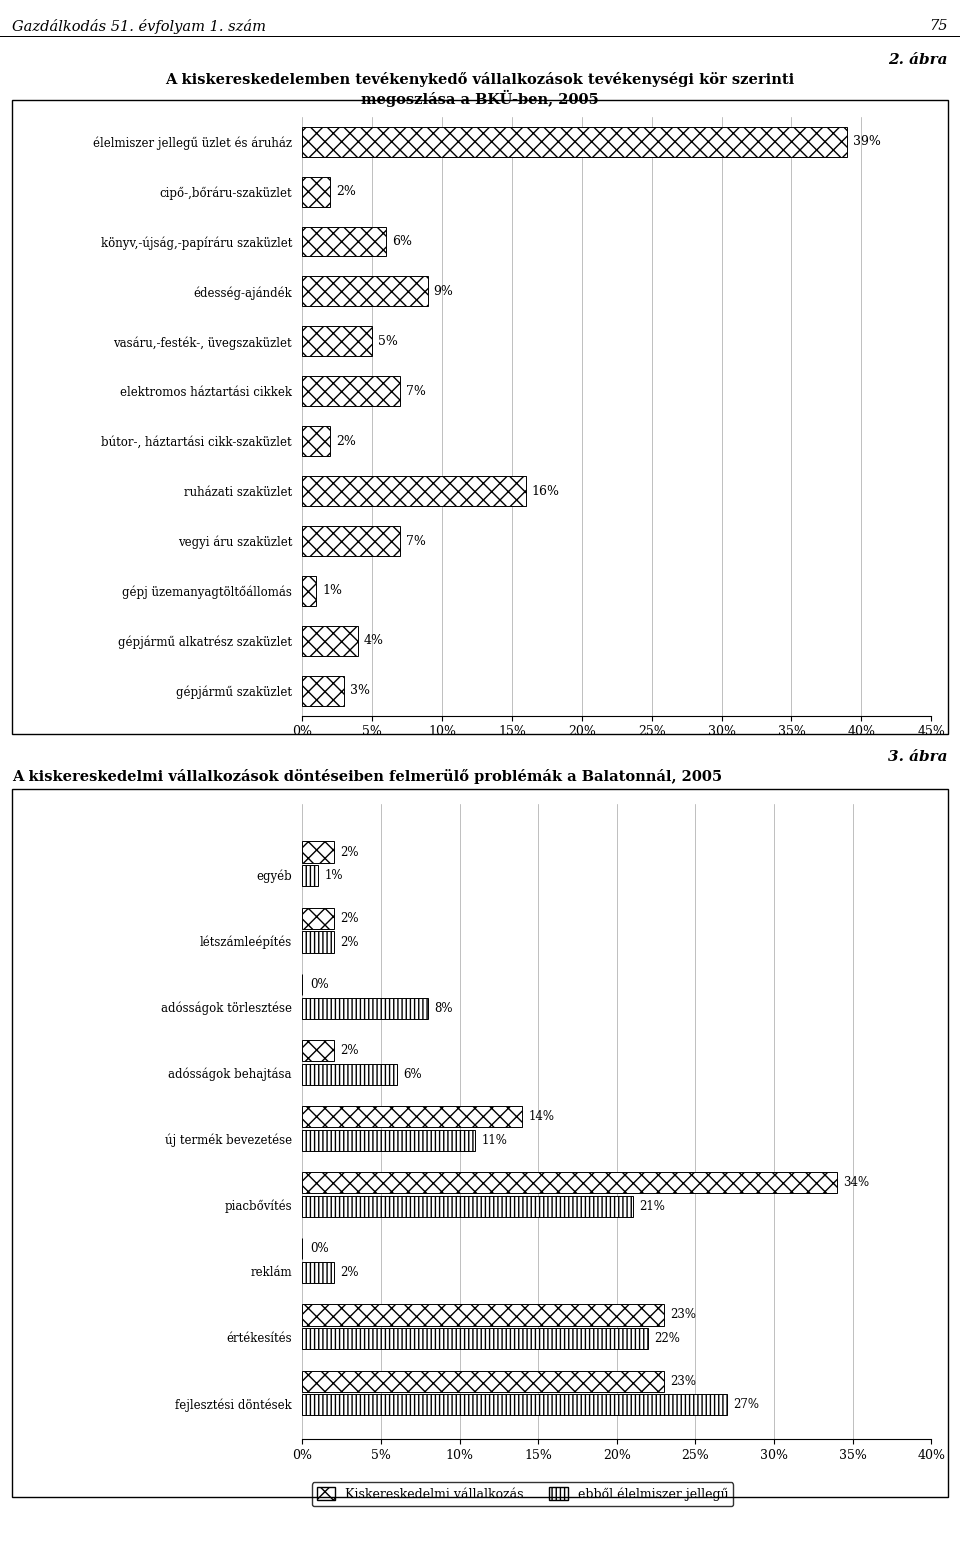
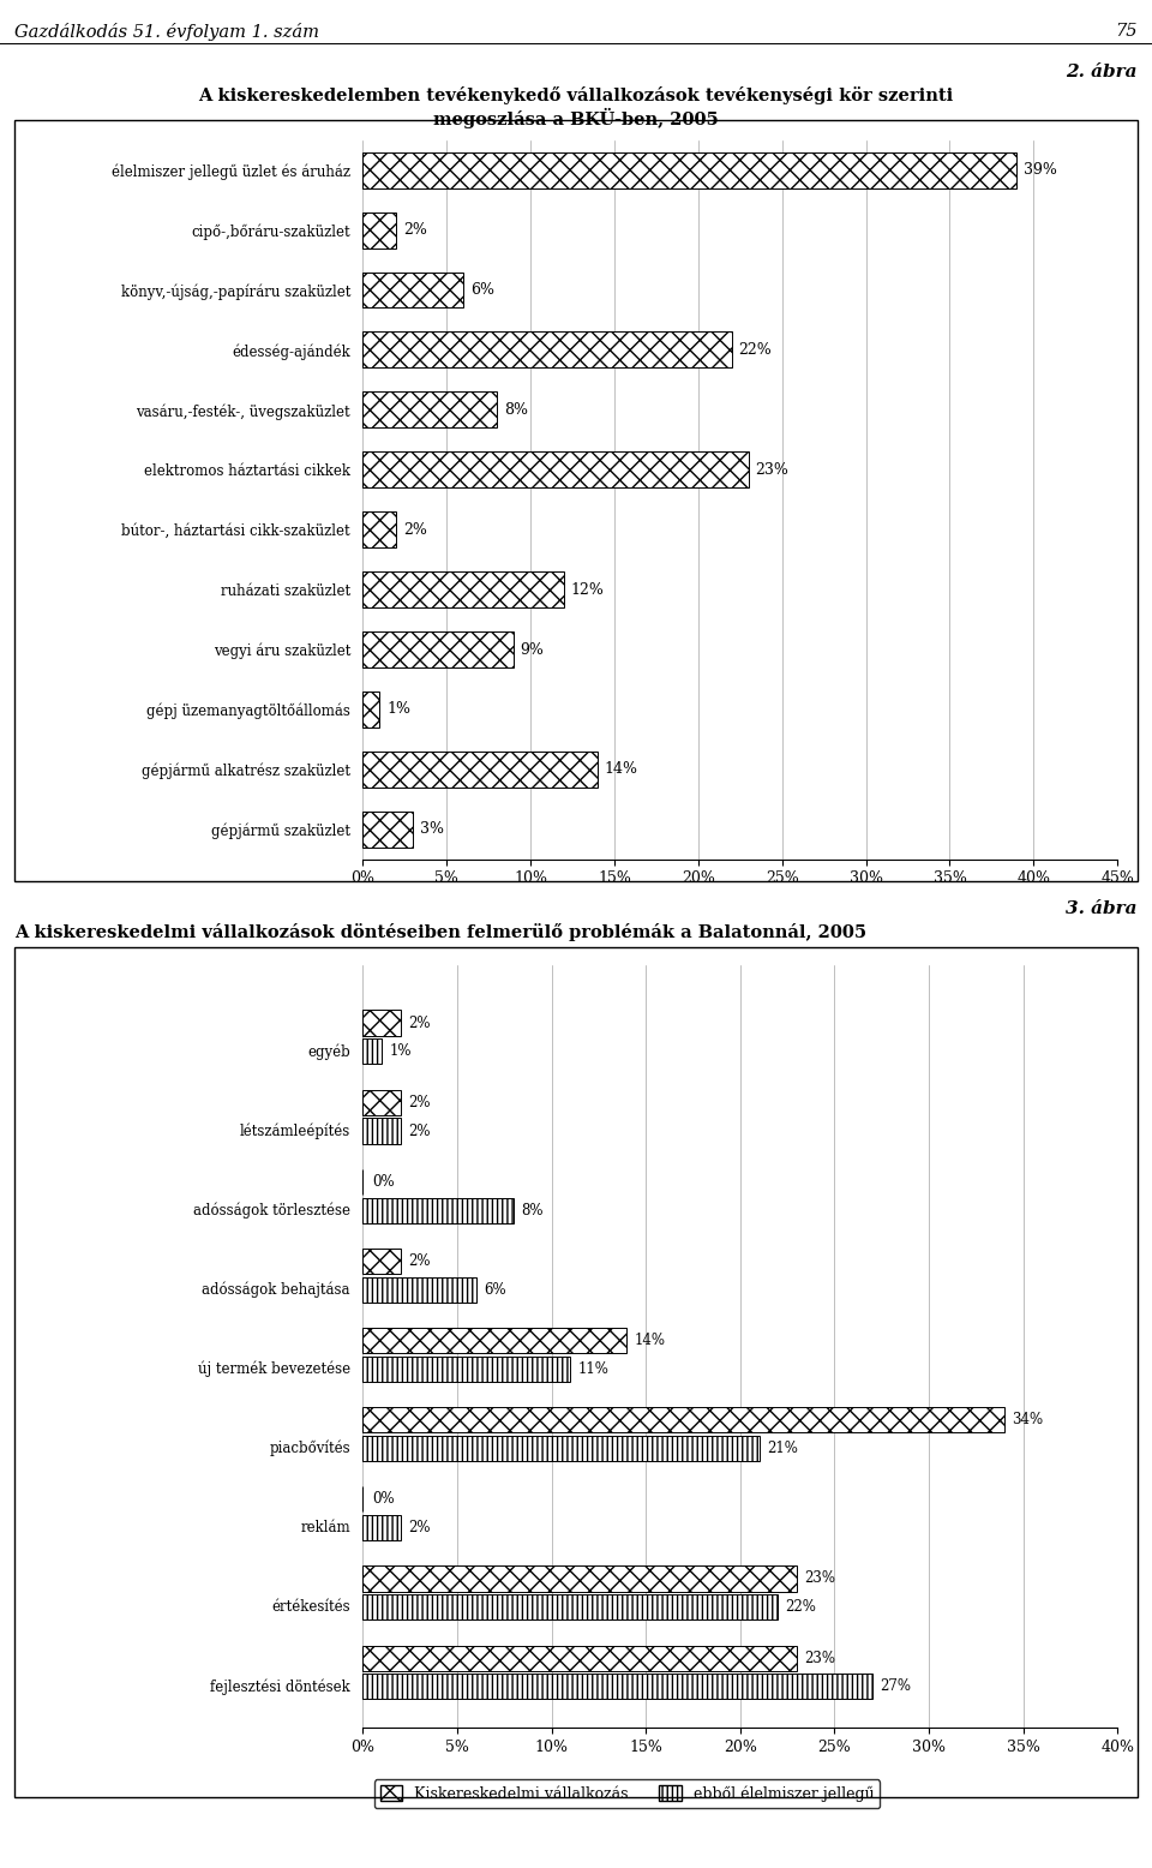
édesség-ajándék: 9% -> 22%
vasáru,-festék-, üvegszaküzlet: 5% -> 8%
elektromos háztartási cikkek: 7% -> 23%
ruházati szaküzlet: 16% -> 12%
vegyi áru szaküzlet: 7% -> 9%
gépjármű alkatrész szaküzlet: 4% -> 14%
